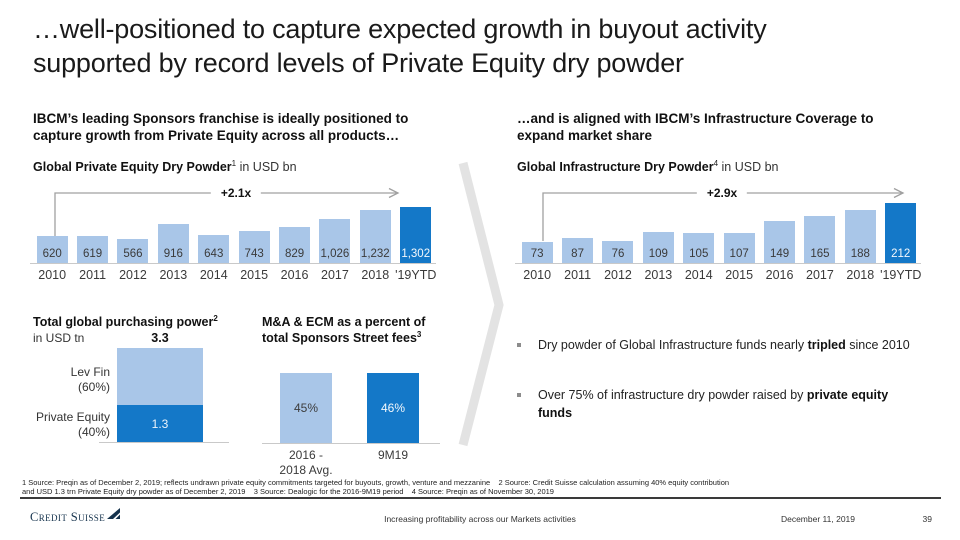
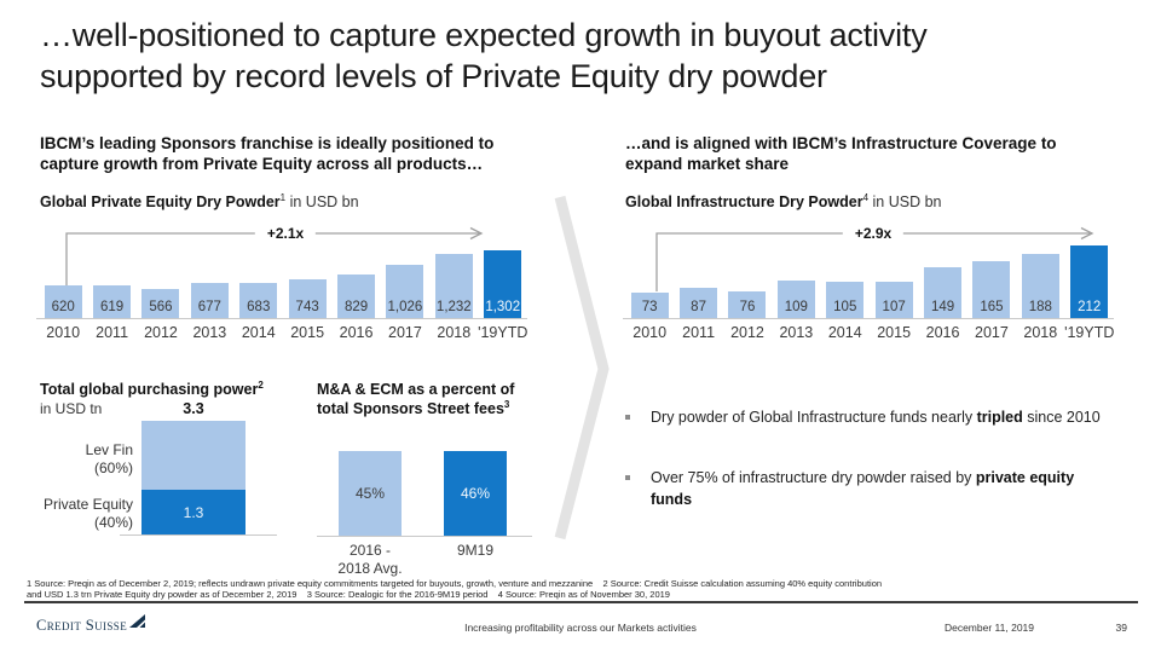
Global Private Equity Dry Powder/2013: 916 -> 677
Global Private Equity Dry Powder/2014: 643 -> 683
